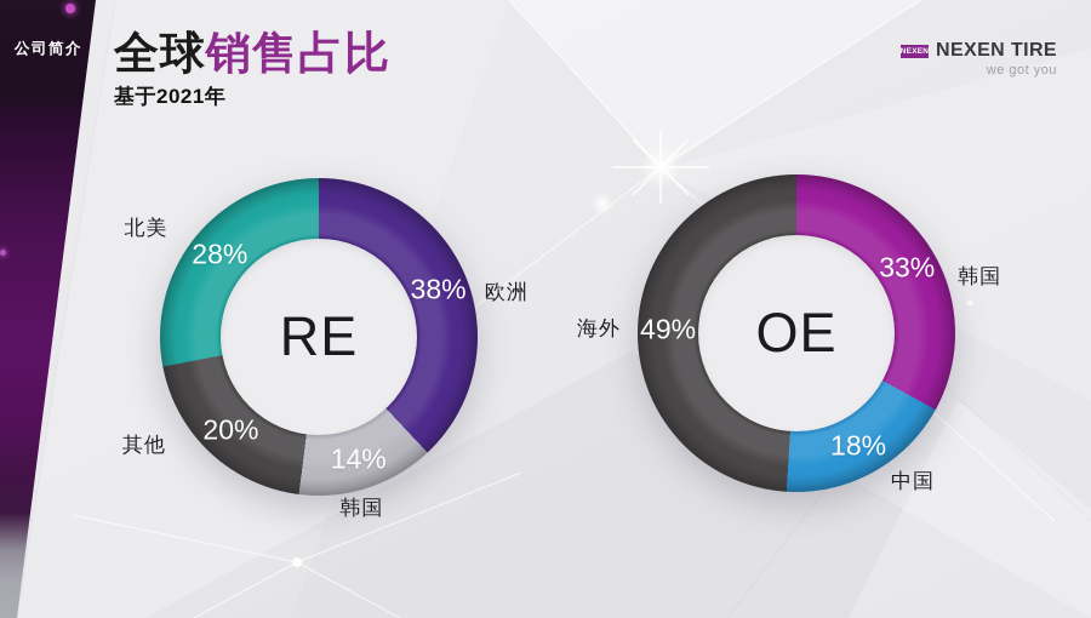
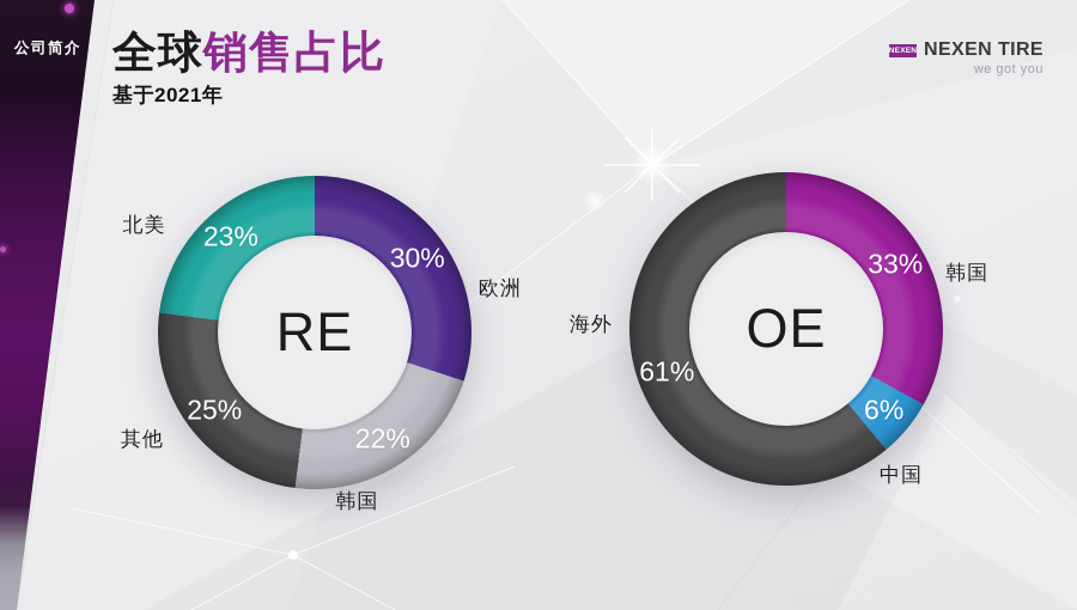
RE/欧洲: 38% -> 30%
RE/韩国: 14% -> 22%
RE/其他: 20% -> 25%
RE/北美: 28% -> 23%
OE/中国: 18% -> 6%
OE/海外: 49% -> 61%
